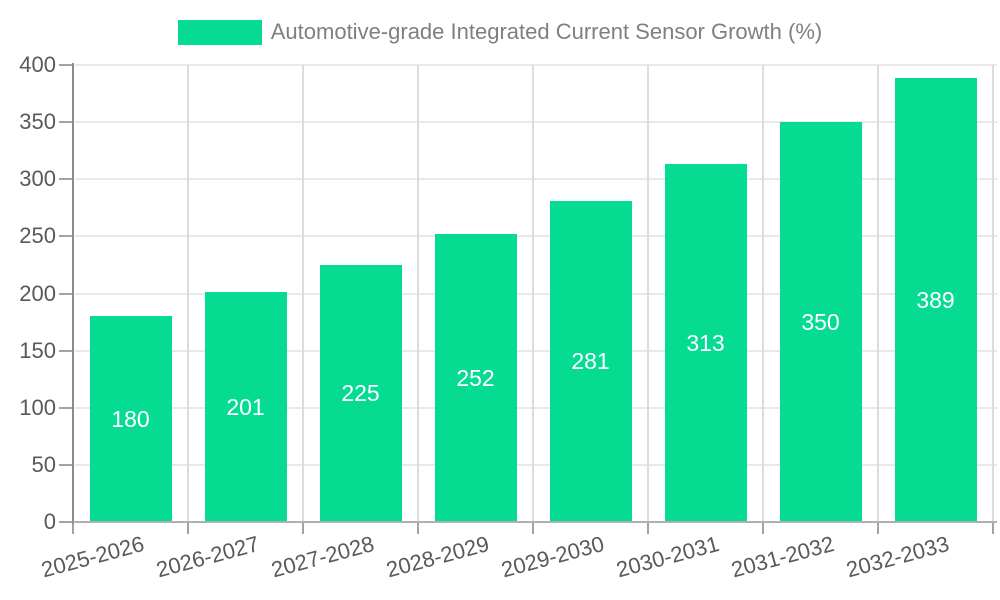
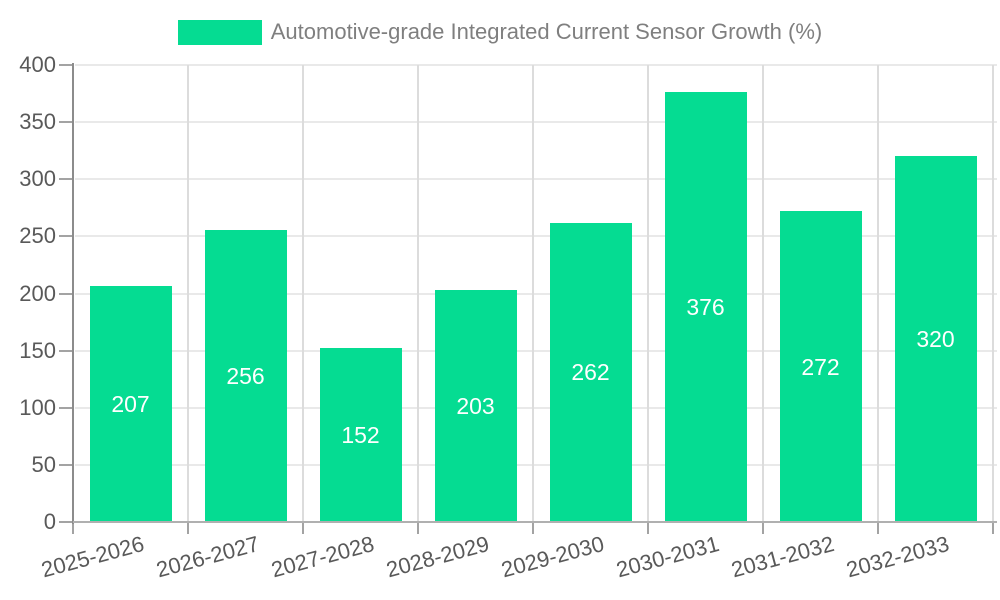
2025-2026: 180 -> 207
2026-2027: 201 -> 256
2027-2028: 225 -> 152
2028-2029: 252 -> 203
2029-2030: 281 -> 262
2030-2031: 313 -> 376
2031-2032: 350 -> 272
2032-2033: 389 -> 320
